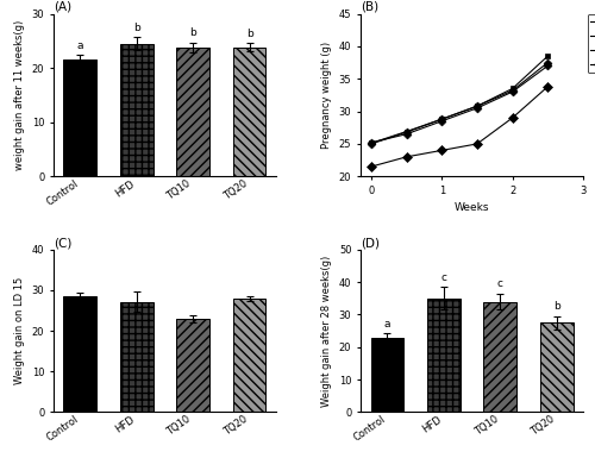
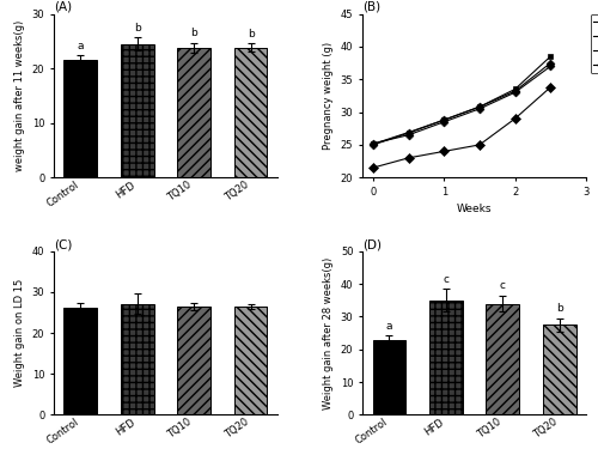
(C)/Control: 28.5 -> 26.3
(C)/TQ10: 23.0 -> 26.5
(C)/TQ20: 28.0 -> 26.5
